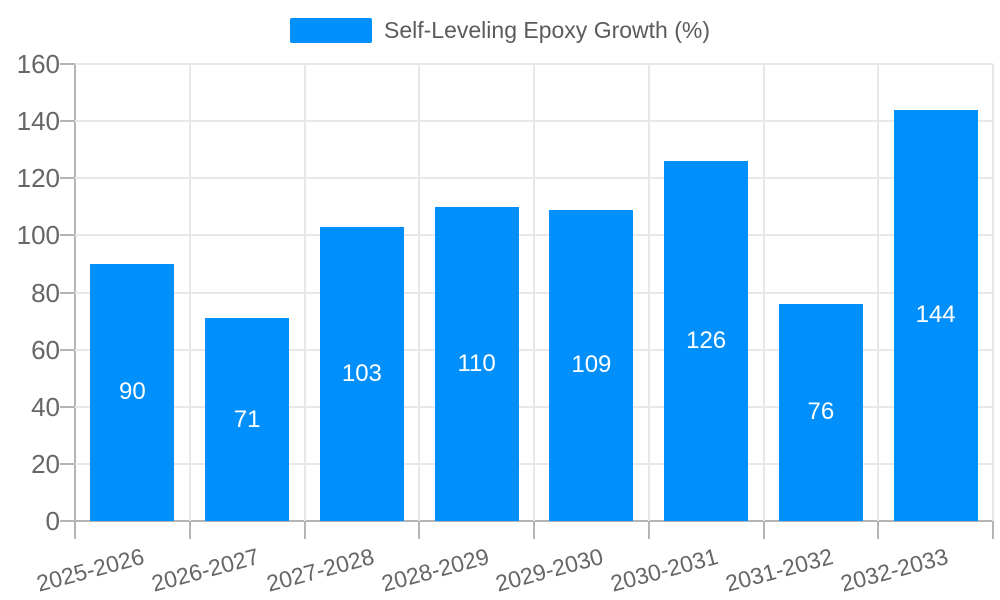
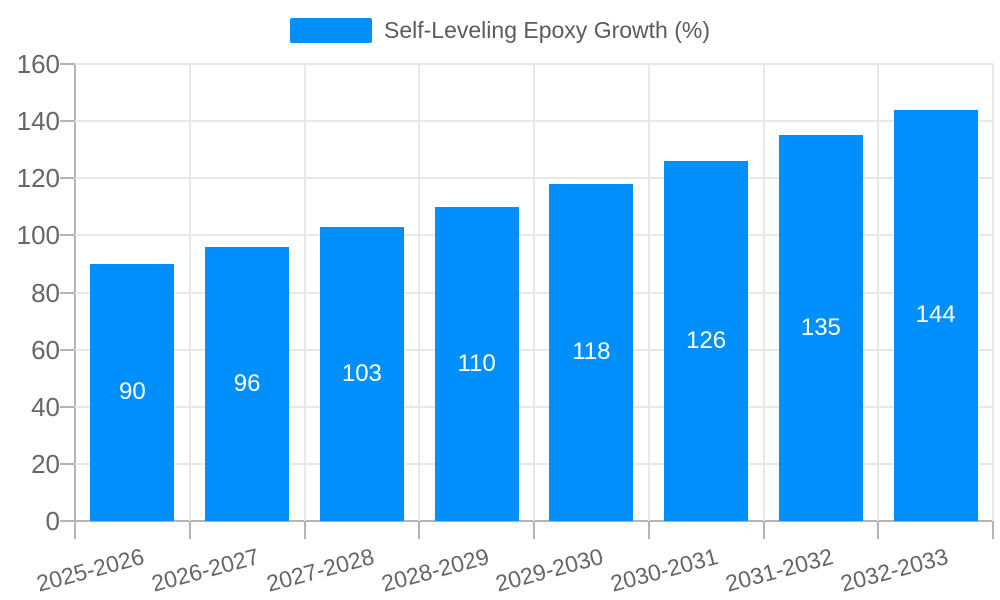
2026-2027: 71 -> 96
2029-2030: 109 -> 118
2031-2032: 76 -> 135
